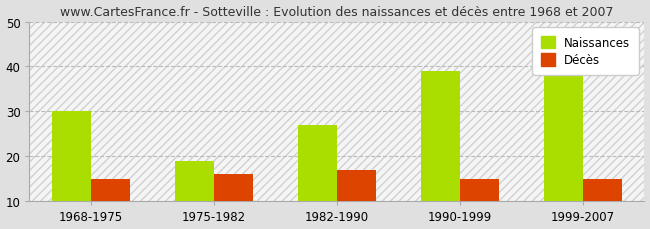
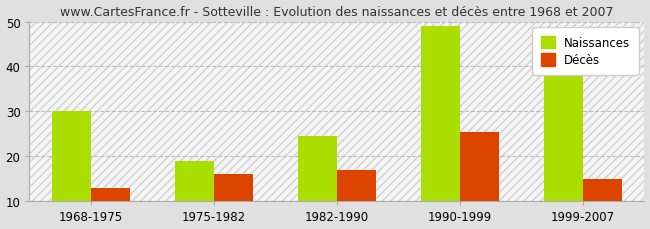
Décès/1968-1975: 15.0 -> 13.0
Naissances/1982-1990: 27.0 -> 24.5
Naissances/1990-1999: 39.0 -> 49.0
Décès/1990-1999: 15.0 -> 25.5
